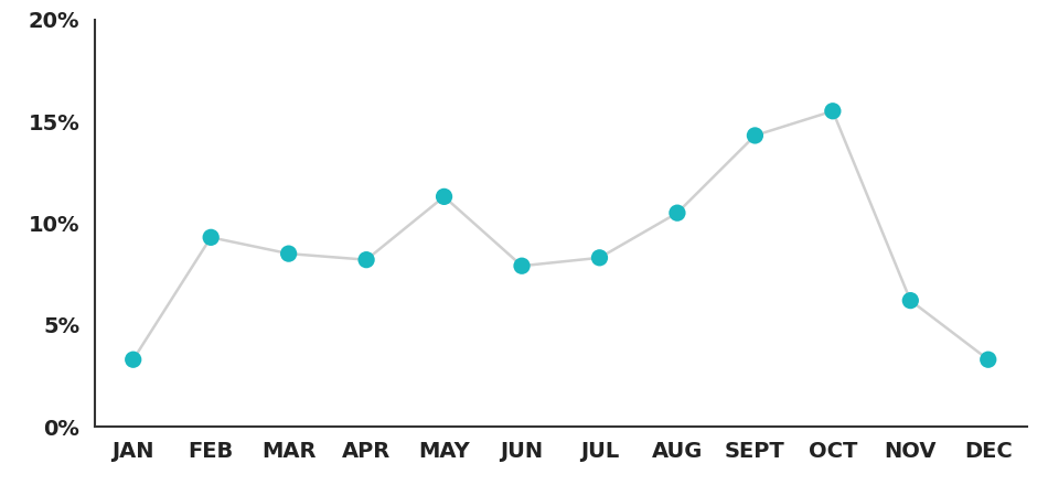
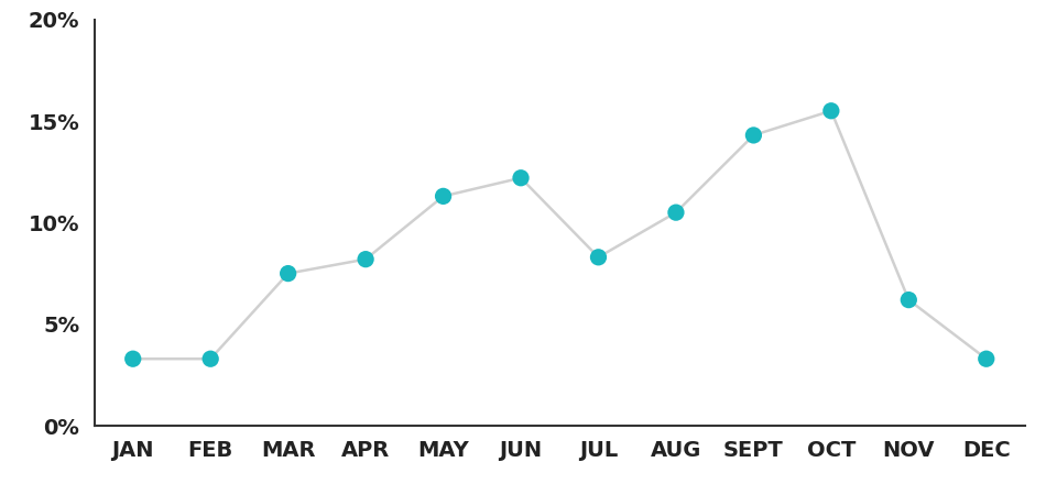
FEB: 9.3% -> 3.3%
MAR: 8.5% -> 7.5%
JUN: 7.9% -> 12.2%
